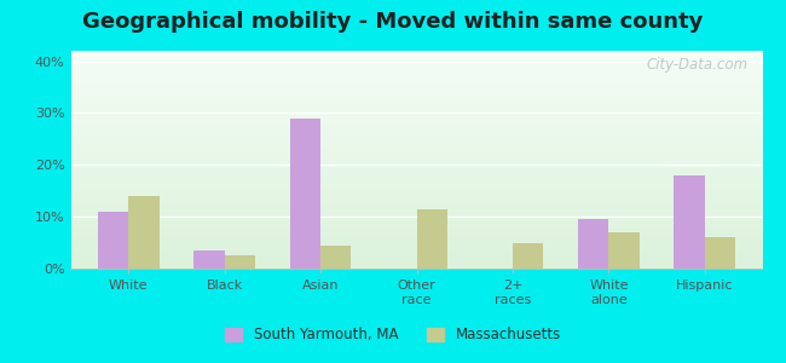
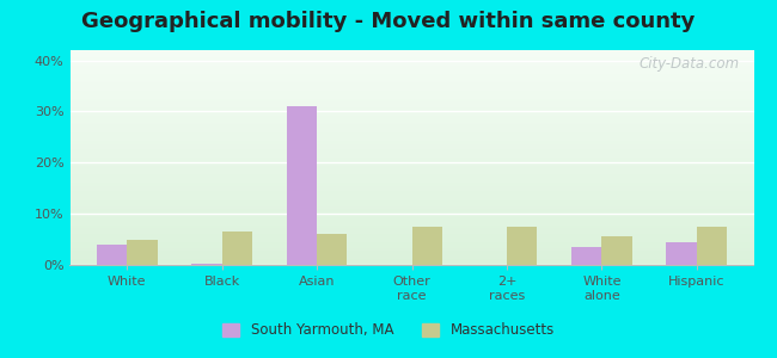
South Yarmouth, MA/White: 11.0% -> 4.0%
Massachusetts/White: 14.0% -> 5.0%
South Yarmouth, MA/Black: 3.5% -> 0.3%
Massachusetts/Black: 2.5% -> 6.5%
South Yarmouth, MA/Asian: 29.0% -> 31.0%
Massachusetts/Asian: 4.5% -> 6.0%
Massachusetts/Other race: 11.5% -> 7.5%
Massachusetts/2+ races: 5.0% -> 7.5%
South Yarmouth, MA/White alone: 9.5% -> 3.5%
Massachusetts/White alone: 7.0% -> 5.5%
South Yarmouth, MA/Hispanic: 18.0% -> 4.5%
Massachusetts/Hispanic: 6.0% -> 7.5%
